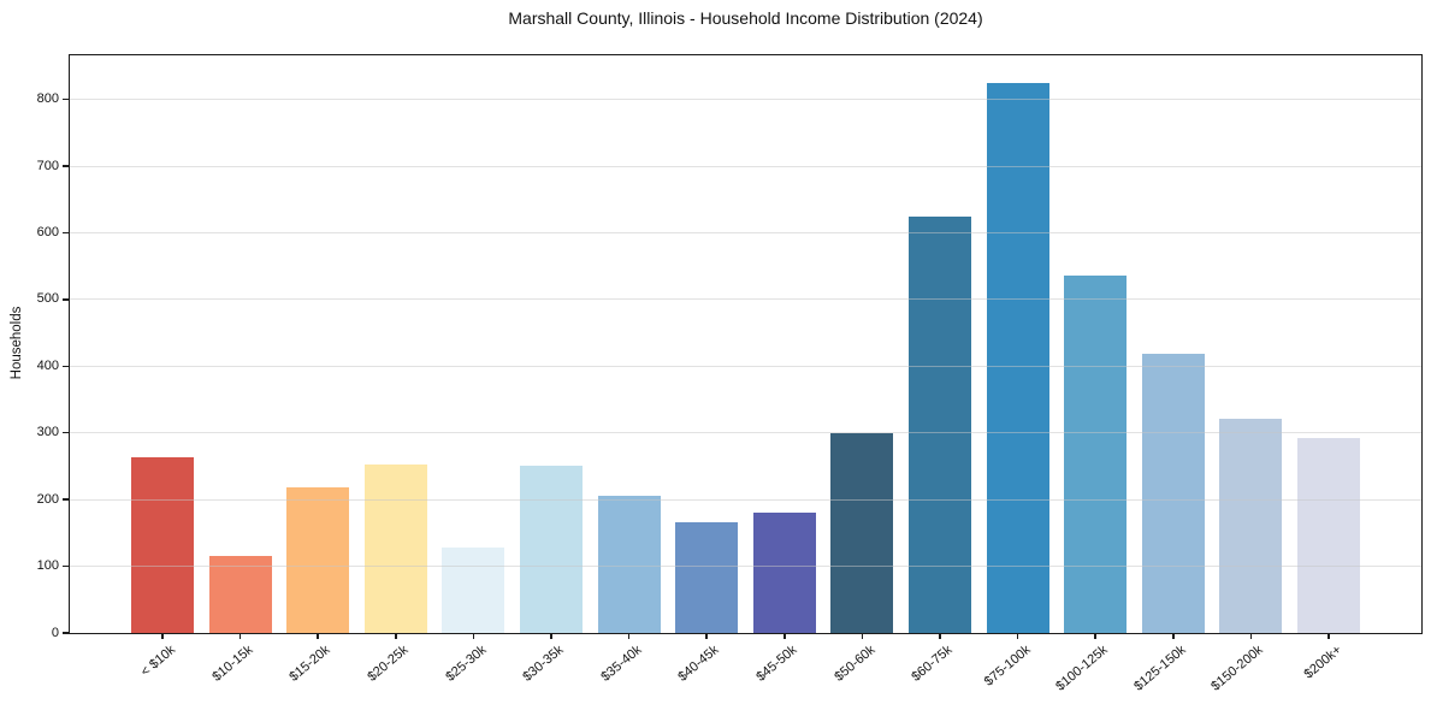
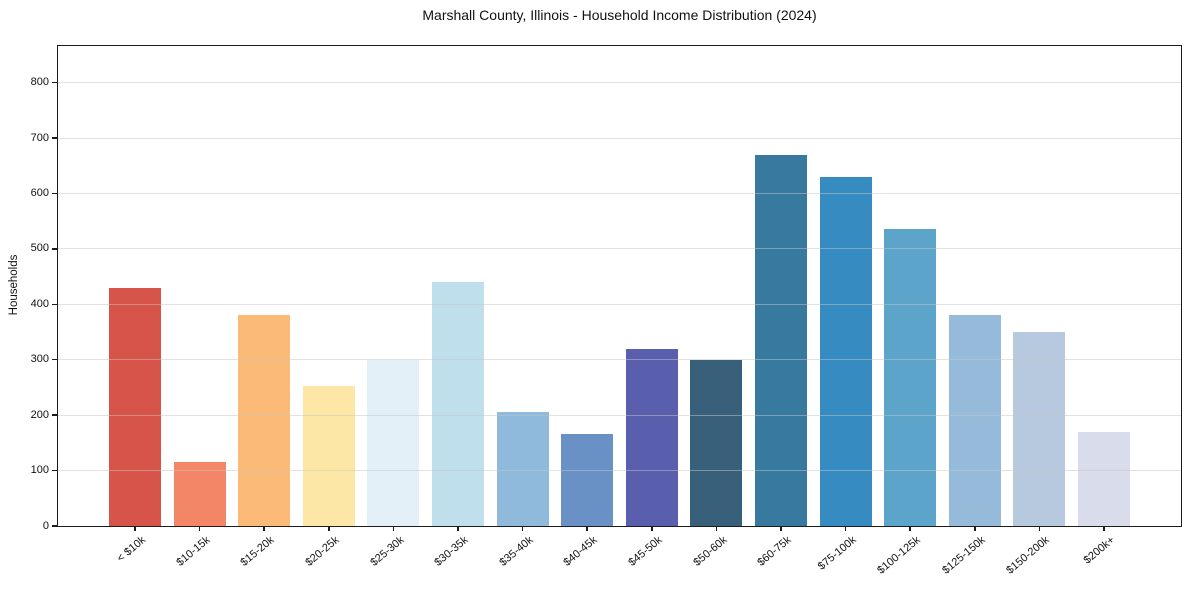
< $10k: 260 -> 430
$15-20k: 220 -> 380
$25-30k: 130 -> 300
$30-35k: 250 -> 440
$45-50k: 180 -> 320
$60-75k: 620 -> 670
$75-100k: 820 -> 630
$125-150k: 420 -> 380
$150-200k: 320 -> 350
$200k+: 290 -> 170
